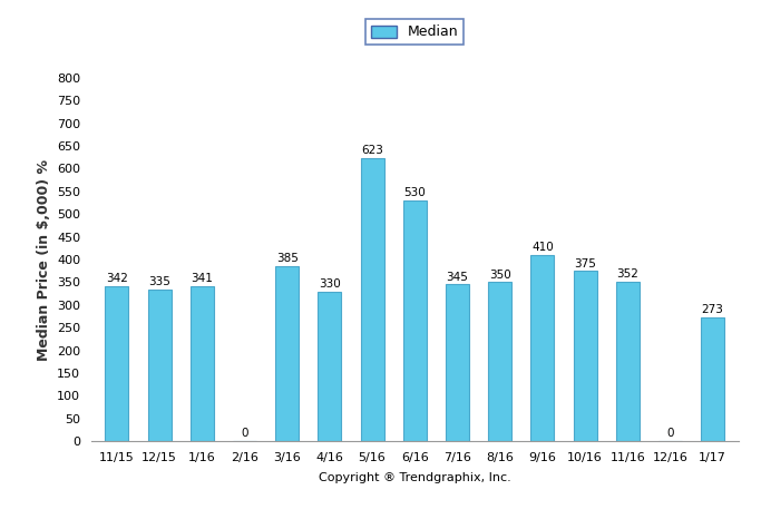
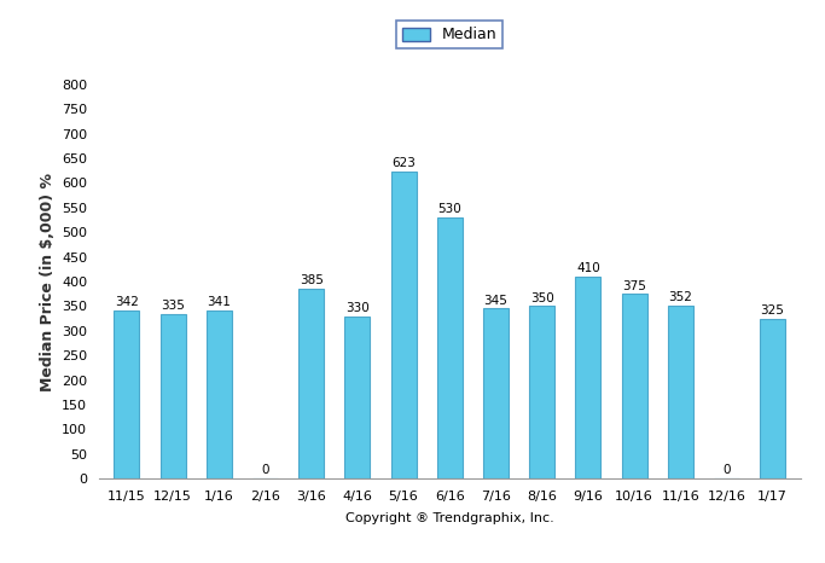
1/17: 273 -> 325
